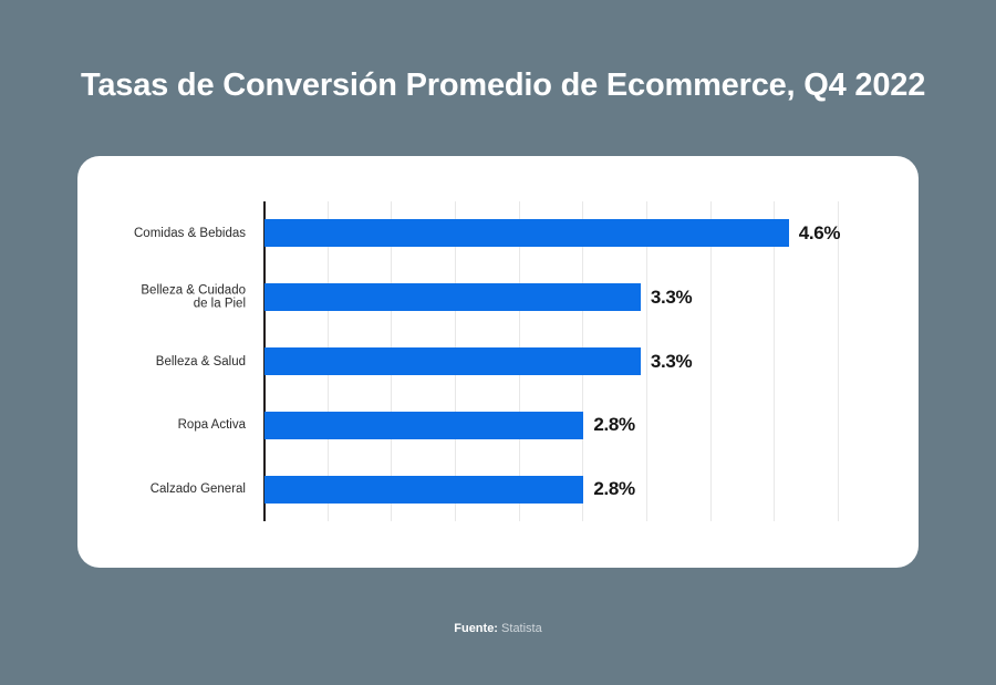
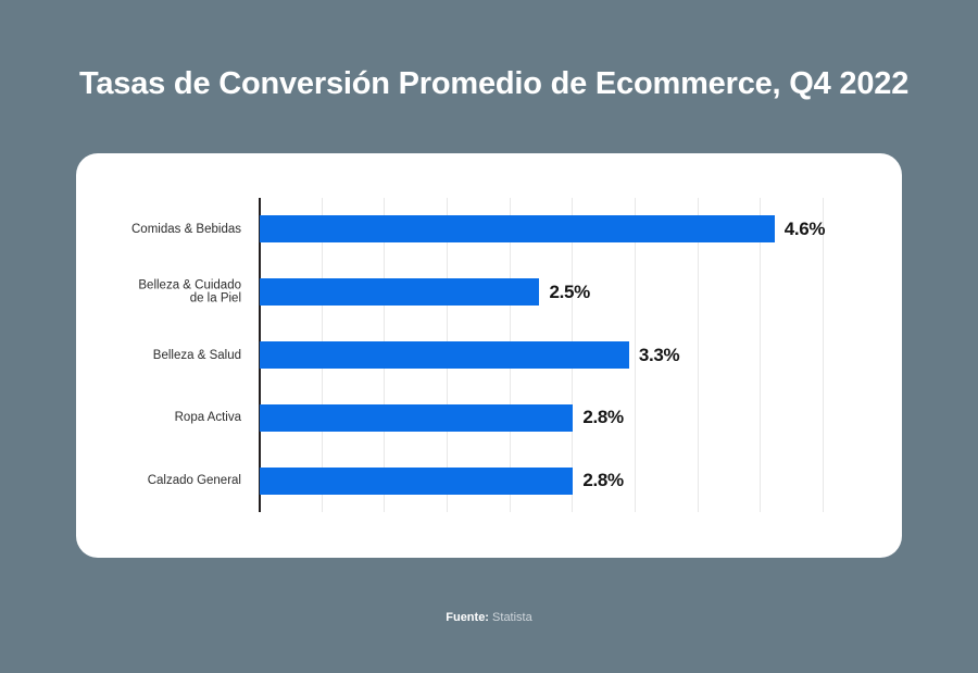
Belleza & Cuidado de la Piel: 3.3% -> 2.5%
